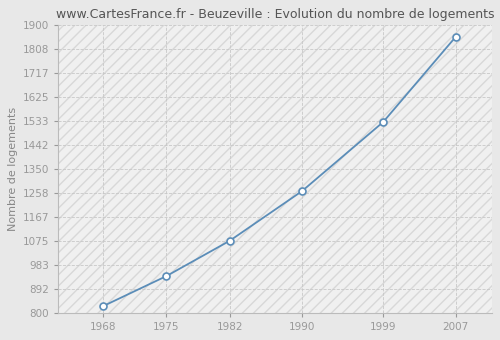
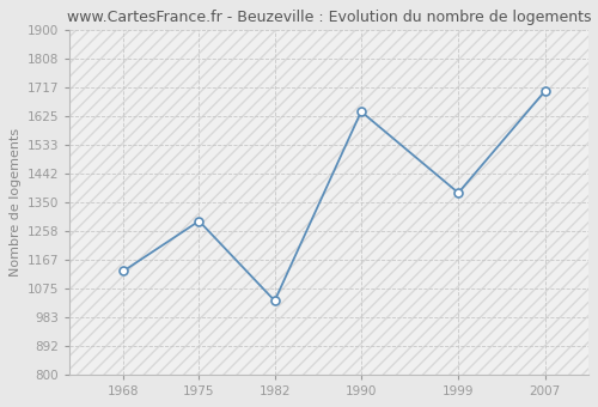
1968: 825 -> 1130
1975: 940 -> 1290
1982: 1075 -> 1035
1990: 1265 -> 1640
1999: 1530 -> 1380
2007: 1855 -> 1705
